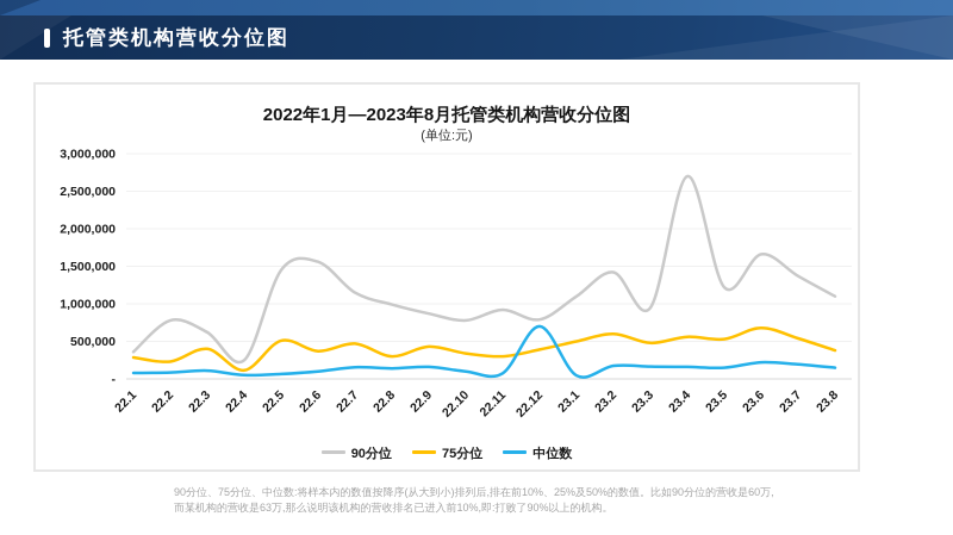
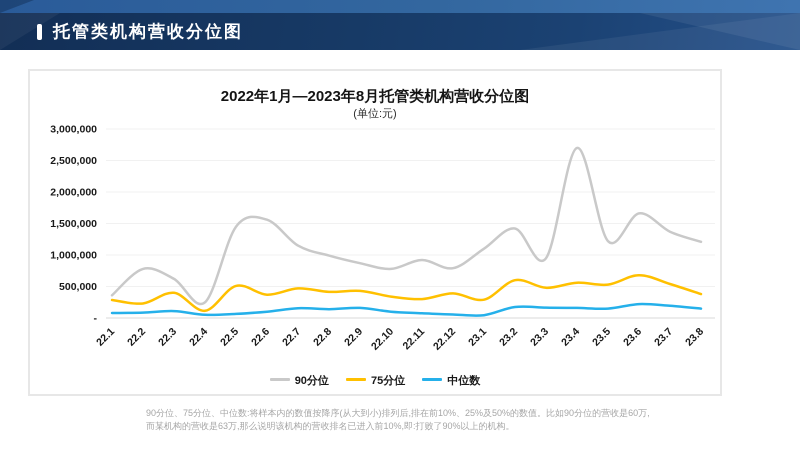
75分位/22.8: 300000 -> 400000
中位数/22.12: 700000 -> 100000
75分位/23.1: 500000 -> 300000
90分位/23.8: 1100000 -> 1200000
